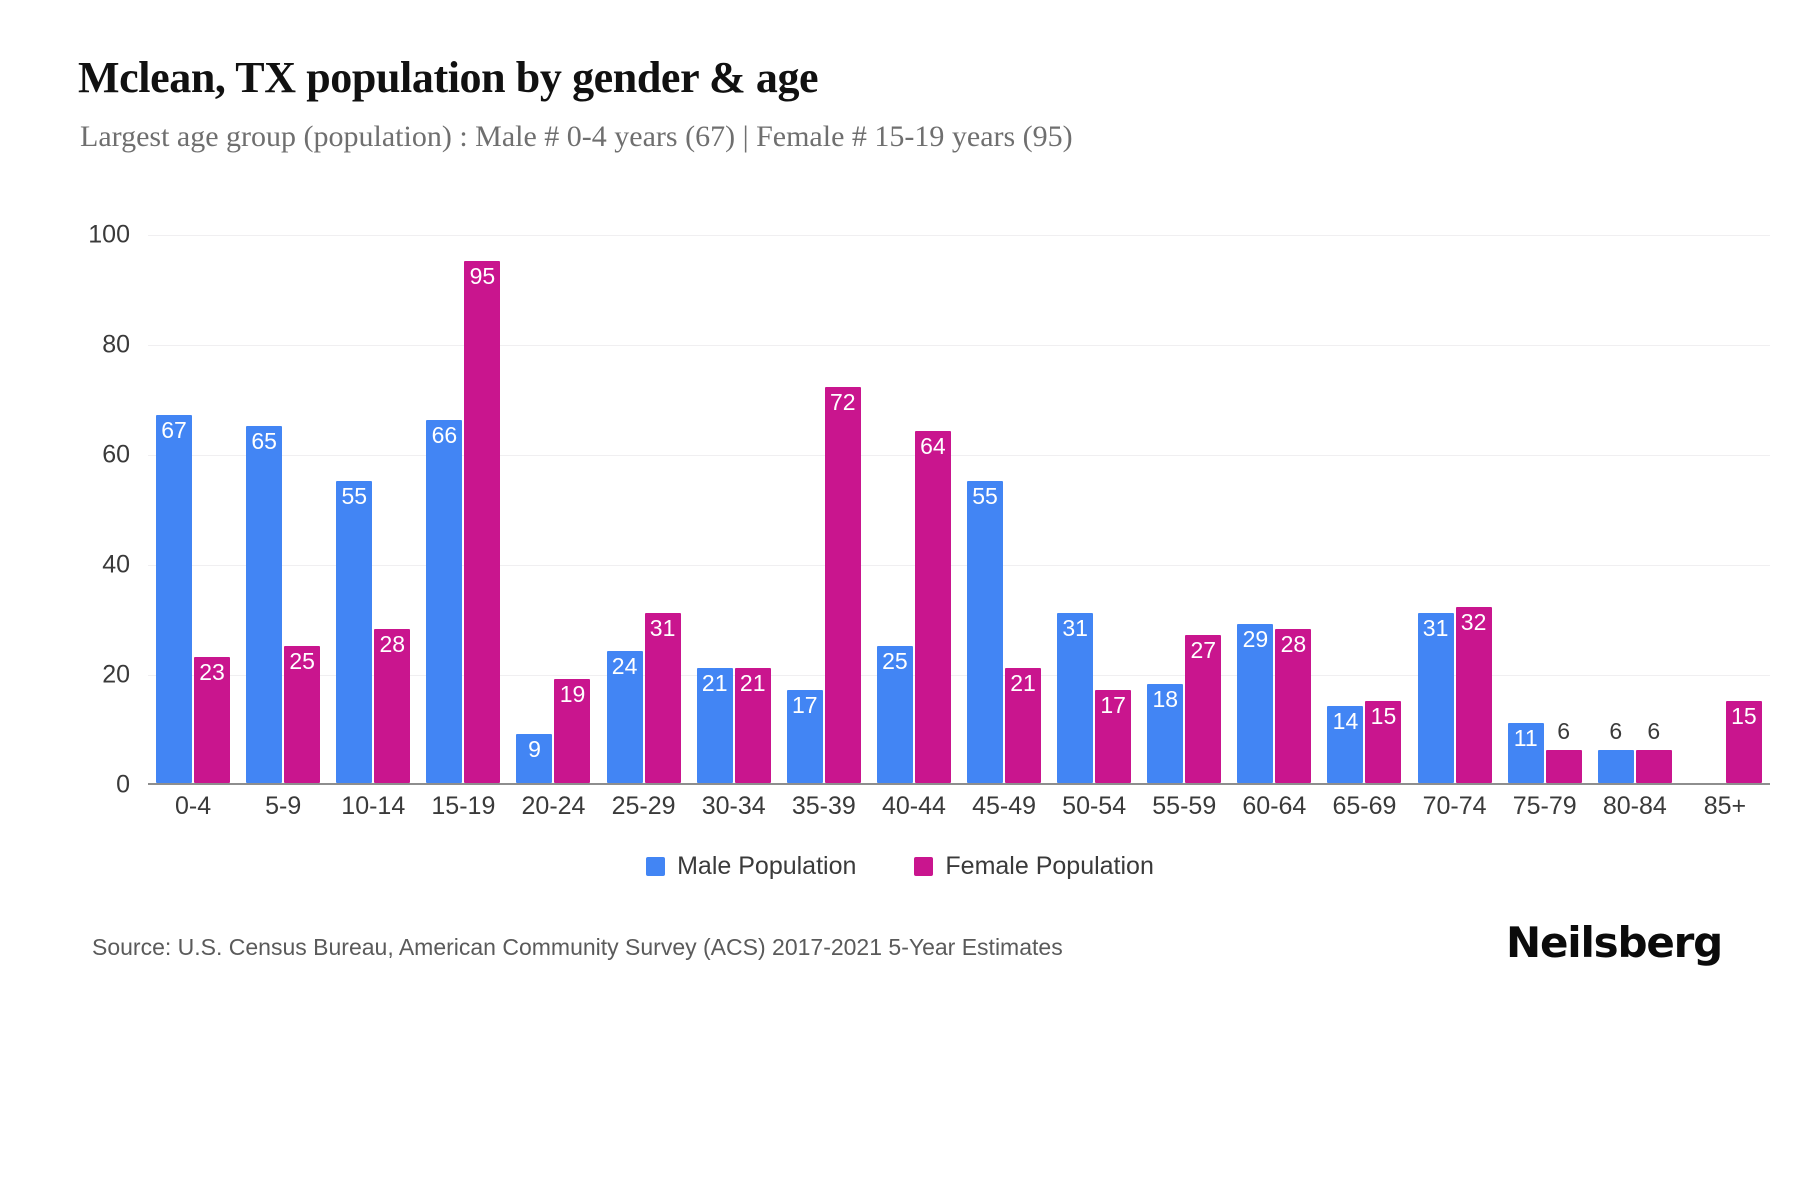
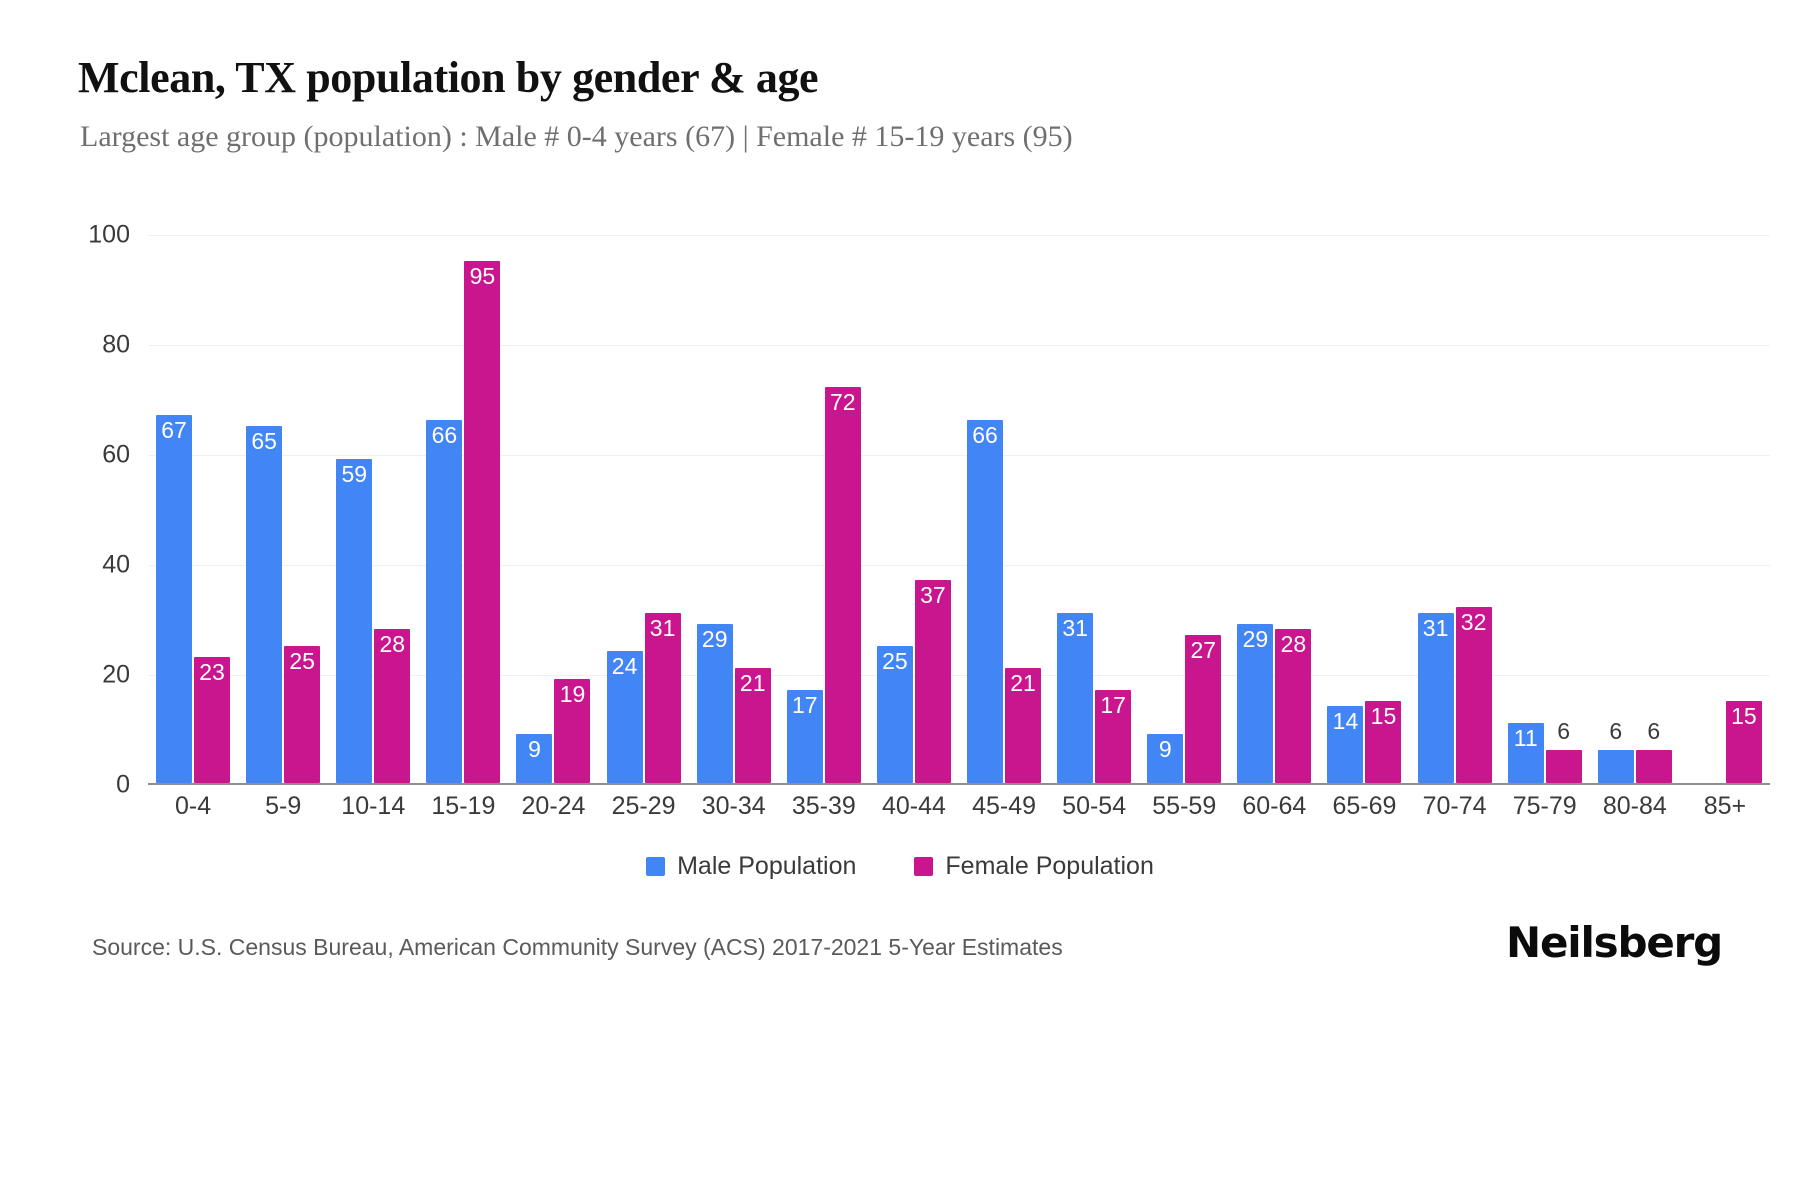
Male Population/10-14: 55 -> 59
Male Population/30-34: 21 -> 29
Female Population/40-44: 64 -> 37
Male Population/45-49: 55 -> 66
Male Population/55-59: 18 -> 9
